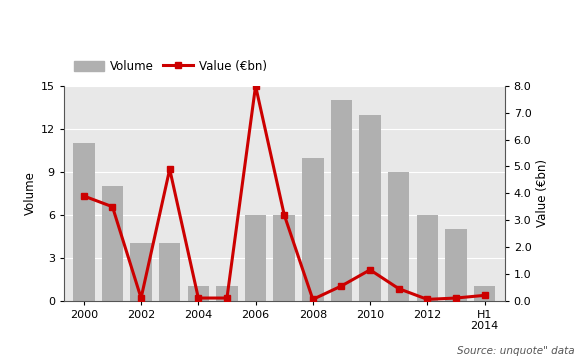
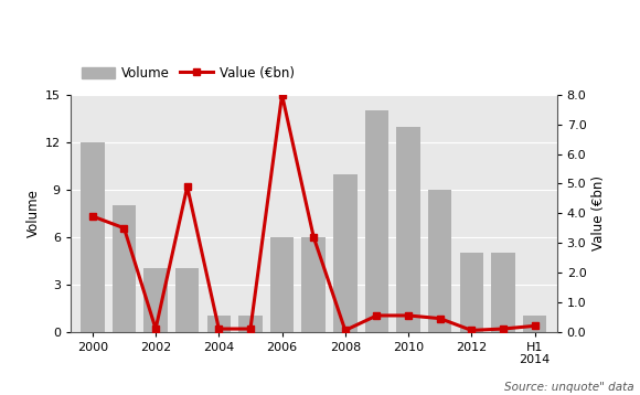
Volume/2000: 11 -> 12
Value (€bn)/2010: 1.15 -> 0.55
Volume/2012: 6 -> 5
